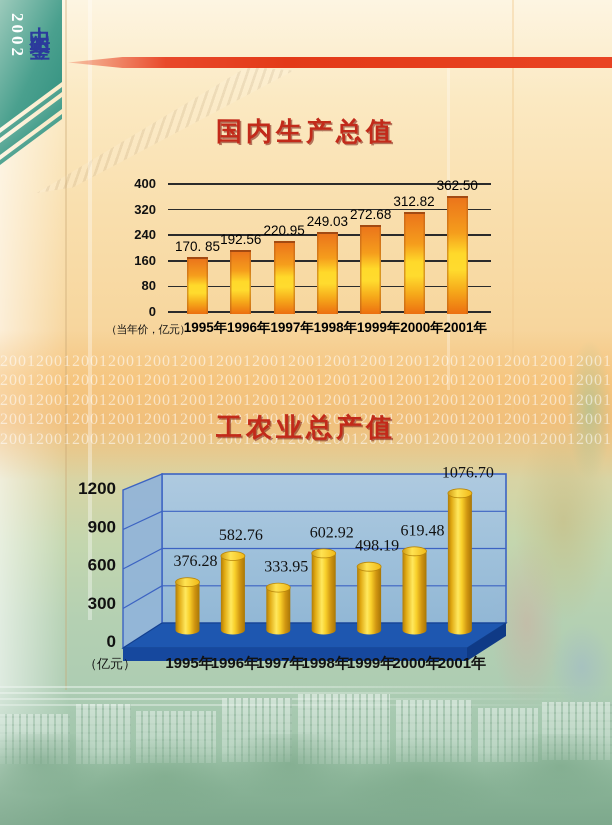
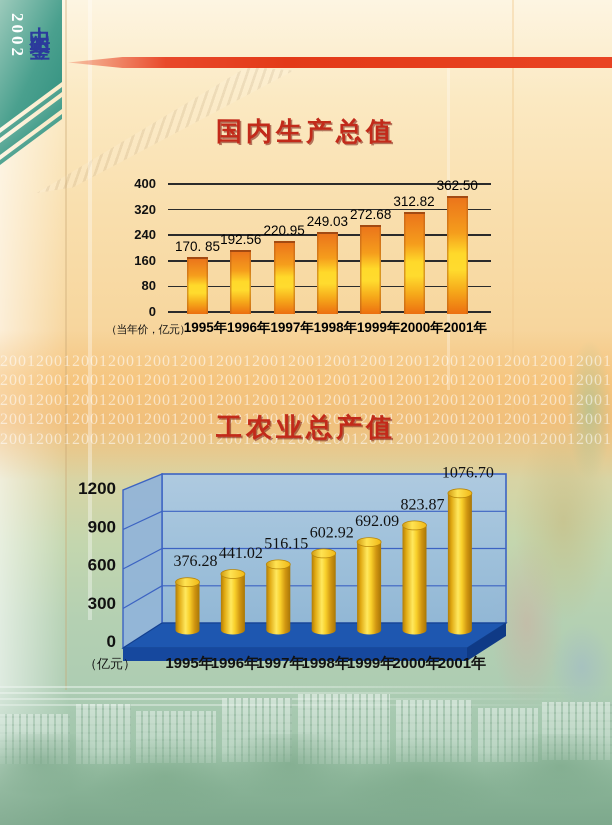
工农业总产值/1996年: 582.76 -> 441.02
工农业总产值/1997年: 333.95 -> 516.15
工农业总产值/1999年: 498.19 -> 692.09
工农业总产值/2000年: 619.48 -> 823.87
